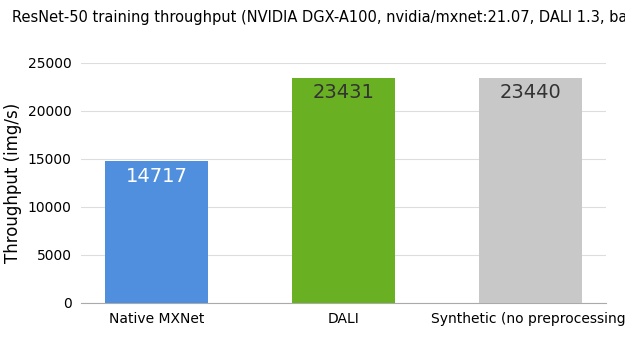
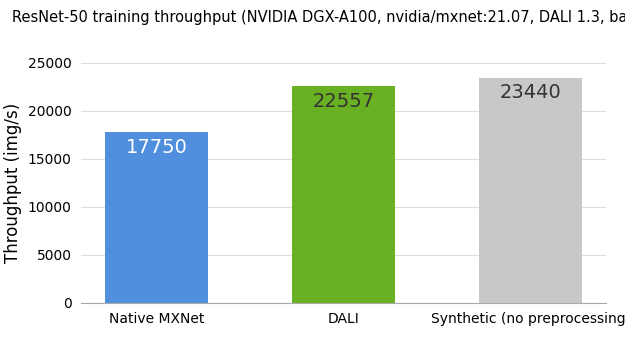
Native MXNet: 14717 -> 17750
DALI: 23431 -> 22557
